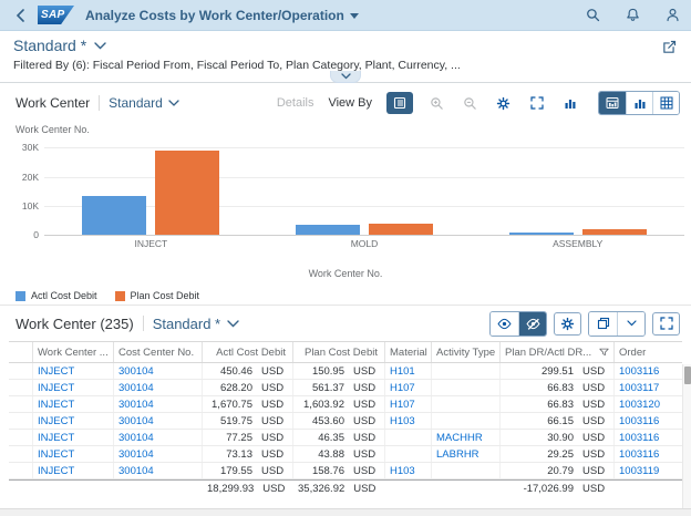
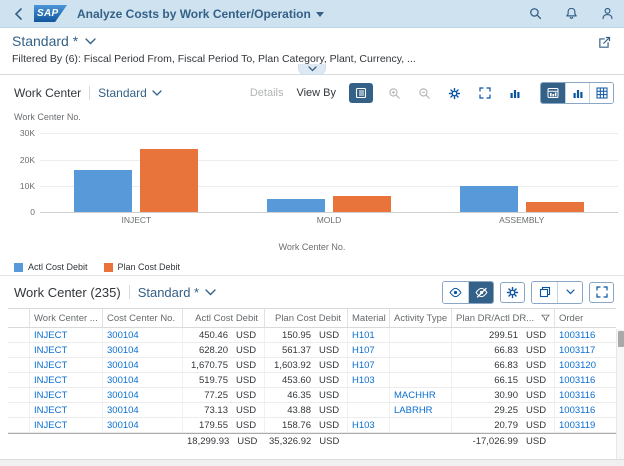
Actl Cost Debit/INJECT: 13K -> 16K
Plan Cost Debit/INJECT: 29K -> 24K
Actl Cost Debit/MOLD: 3K -> 5K
Plan Cost Debit/MOLD: 4K -> 6K
Actl Cost Debit/ASSEMBLY: 1K -> 10K
Plan Cost Debit/ASSEMBLY: 2K -> 4K
